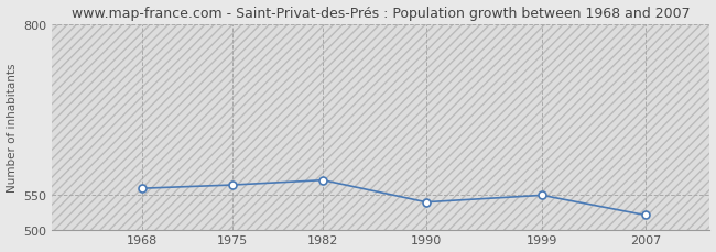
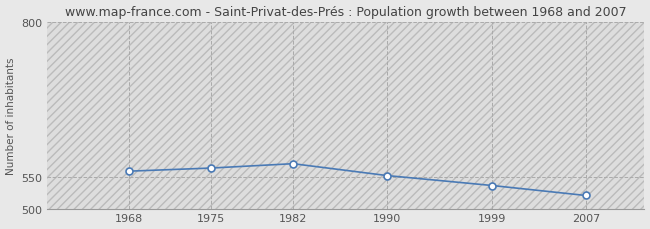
1990: 540 -> 553
1999: 550 -> 537
